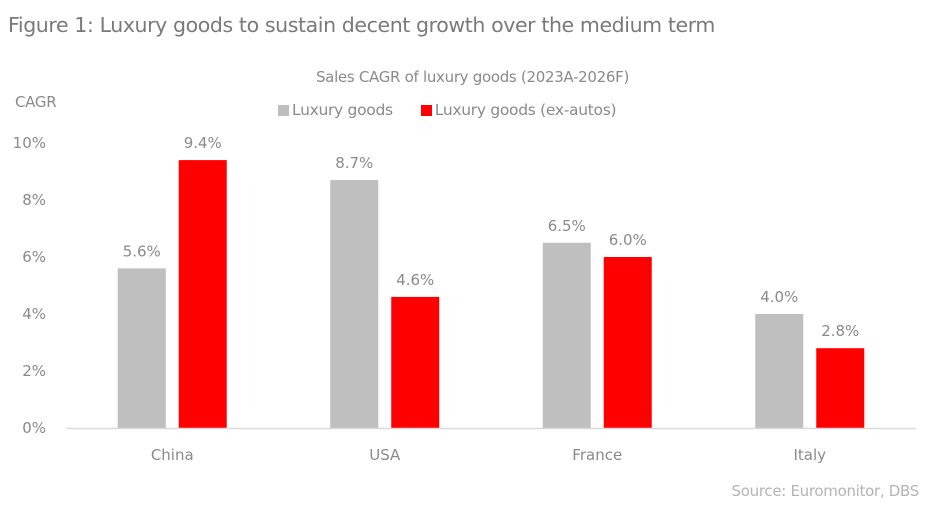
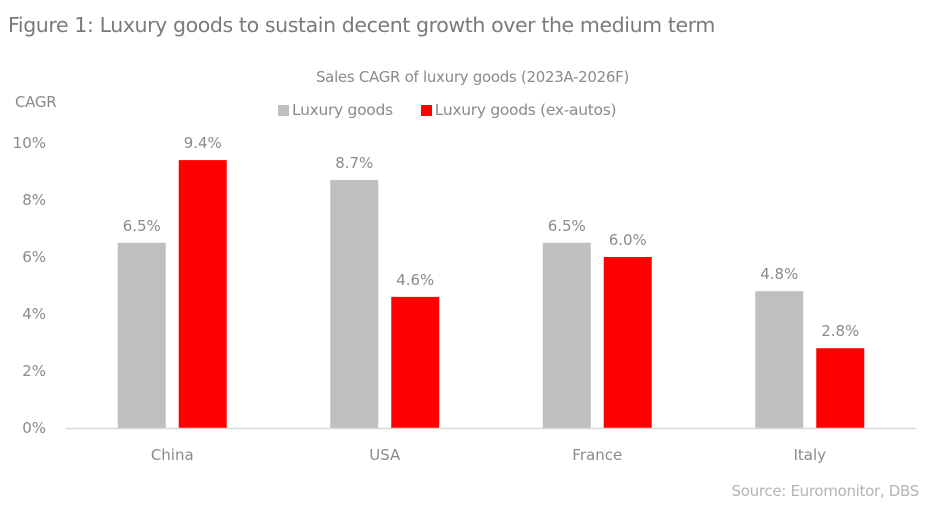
Luxury goods/China: 5.6% -> 6.5%
Luxury goods/Italy: 4.0% -> 4.8%
